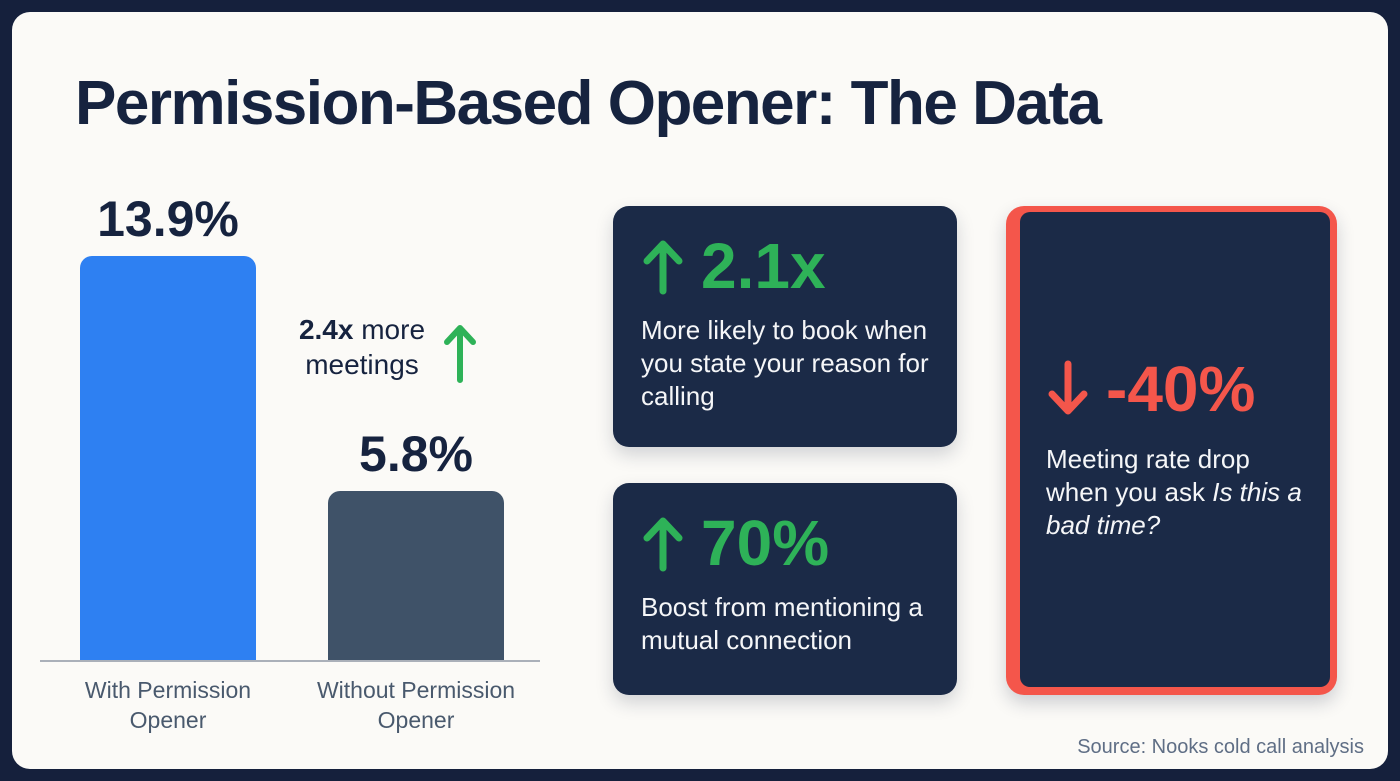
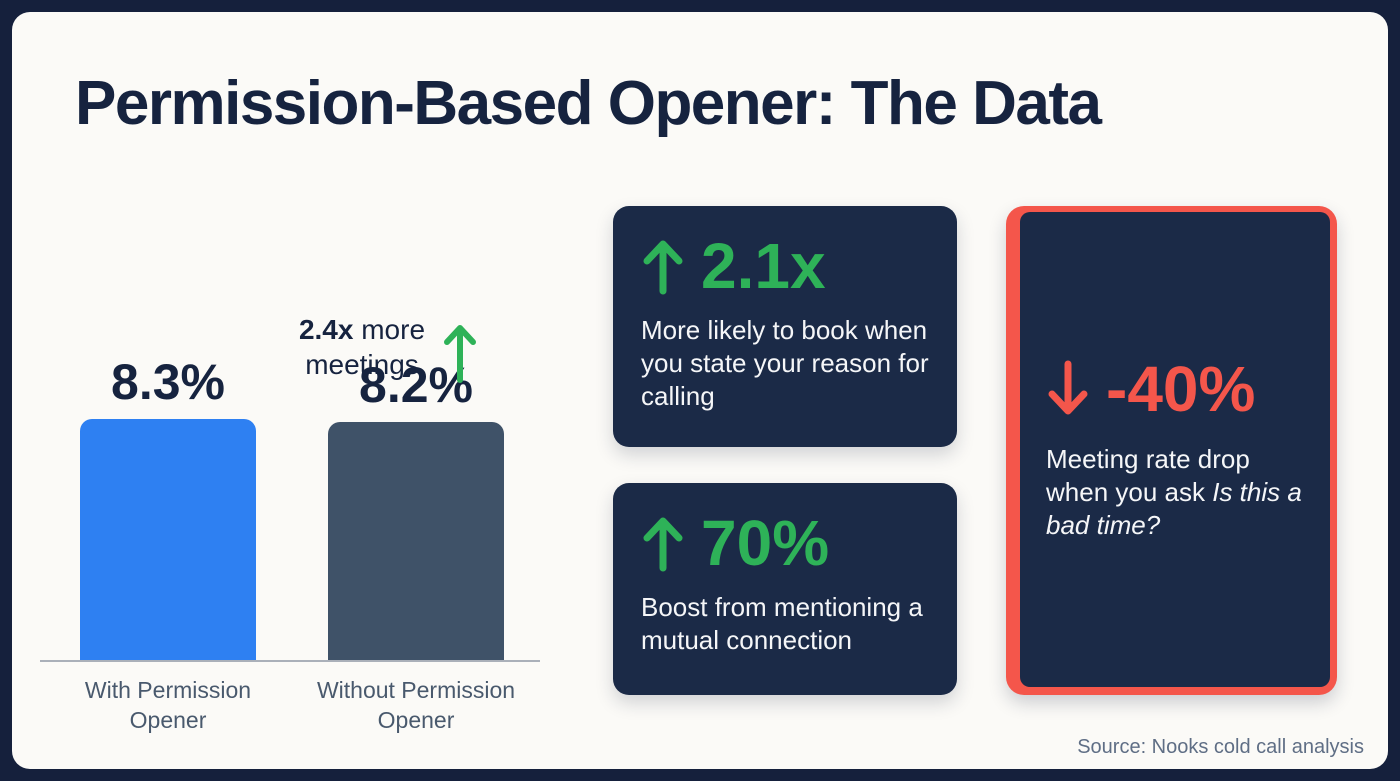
With Permission Opener: 13.9% -> 8.3%
Without Permission Opener: 5.8% -> 8.2%
